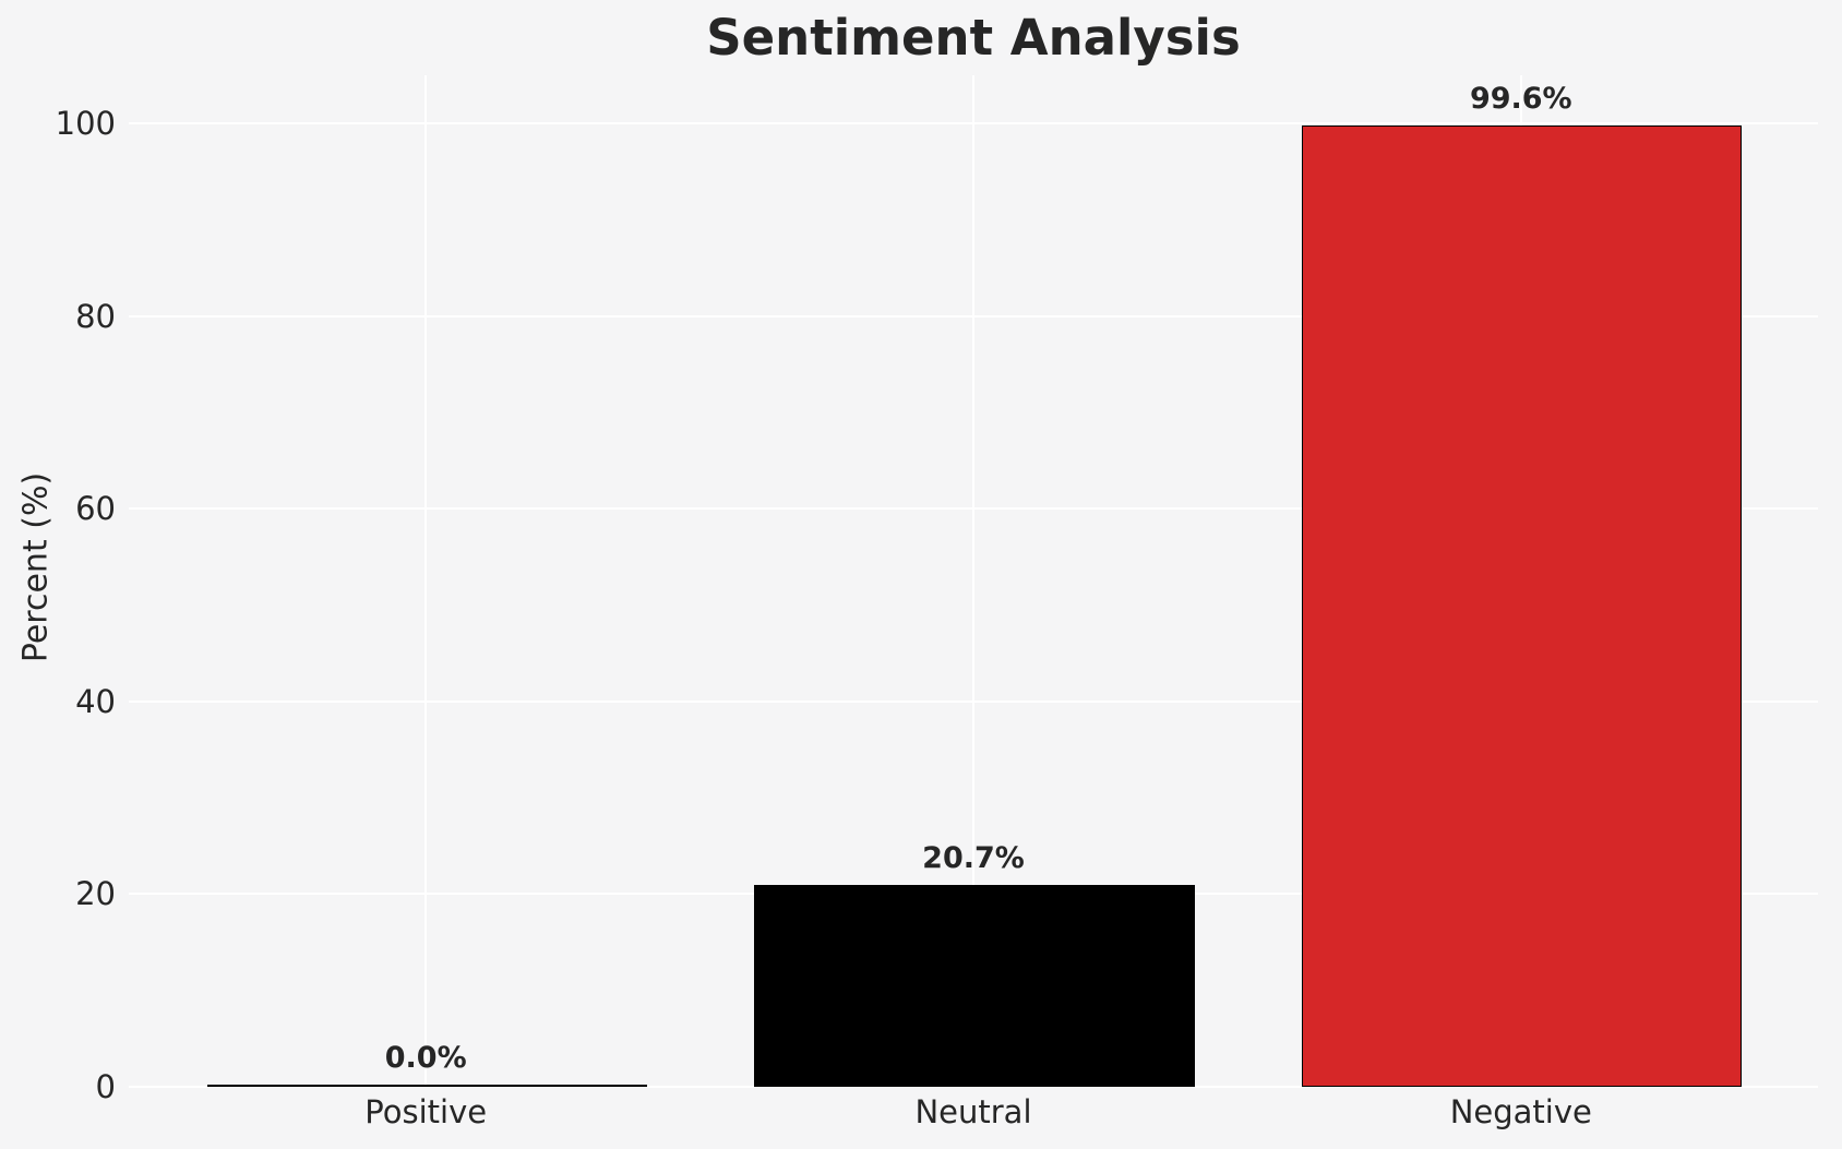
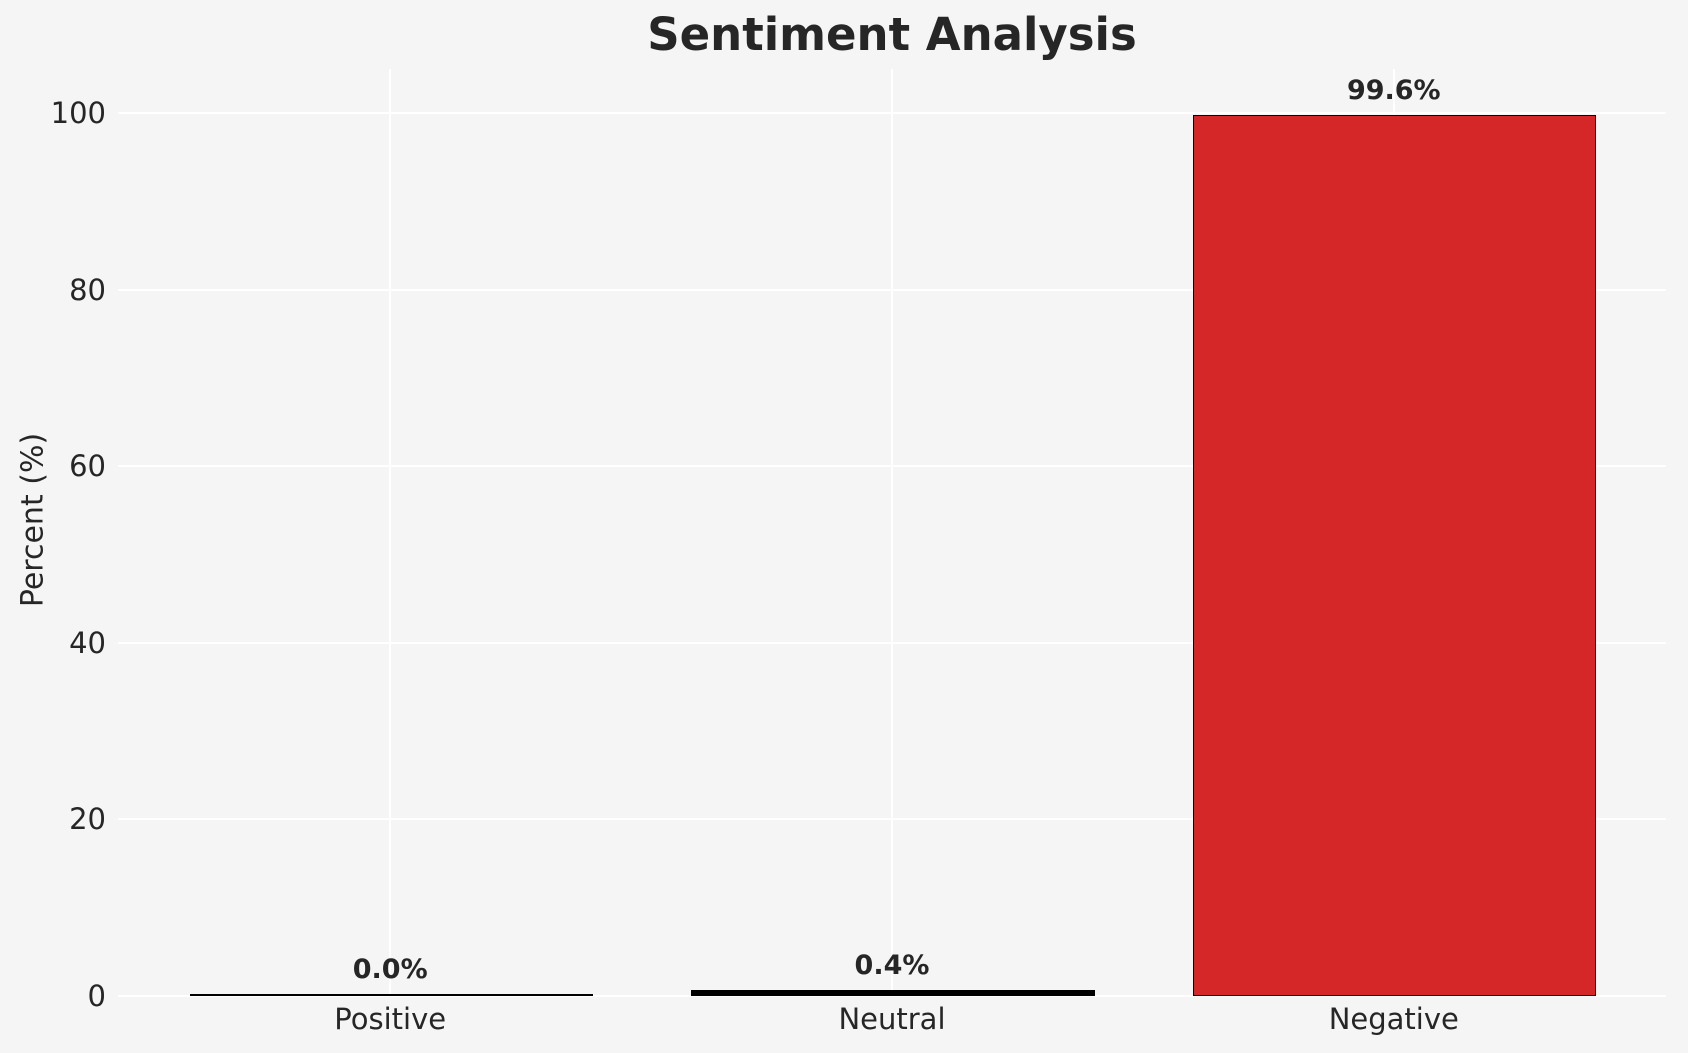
Neutral: 20.7% -> 0.4%
